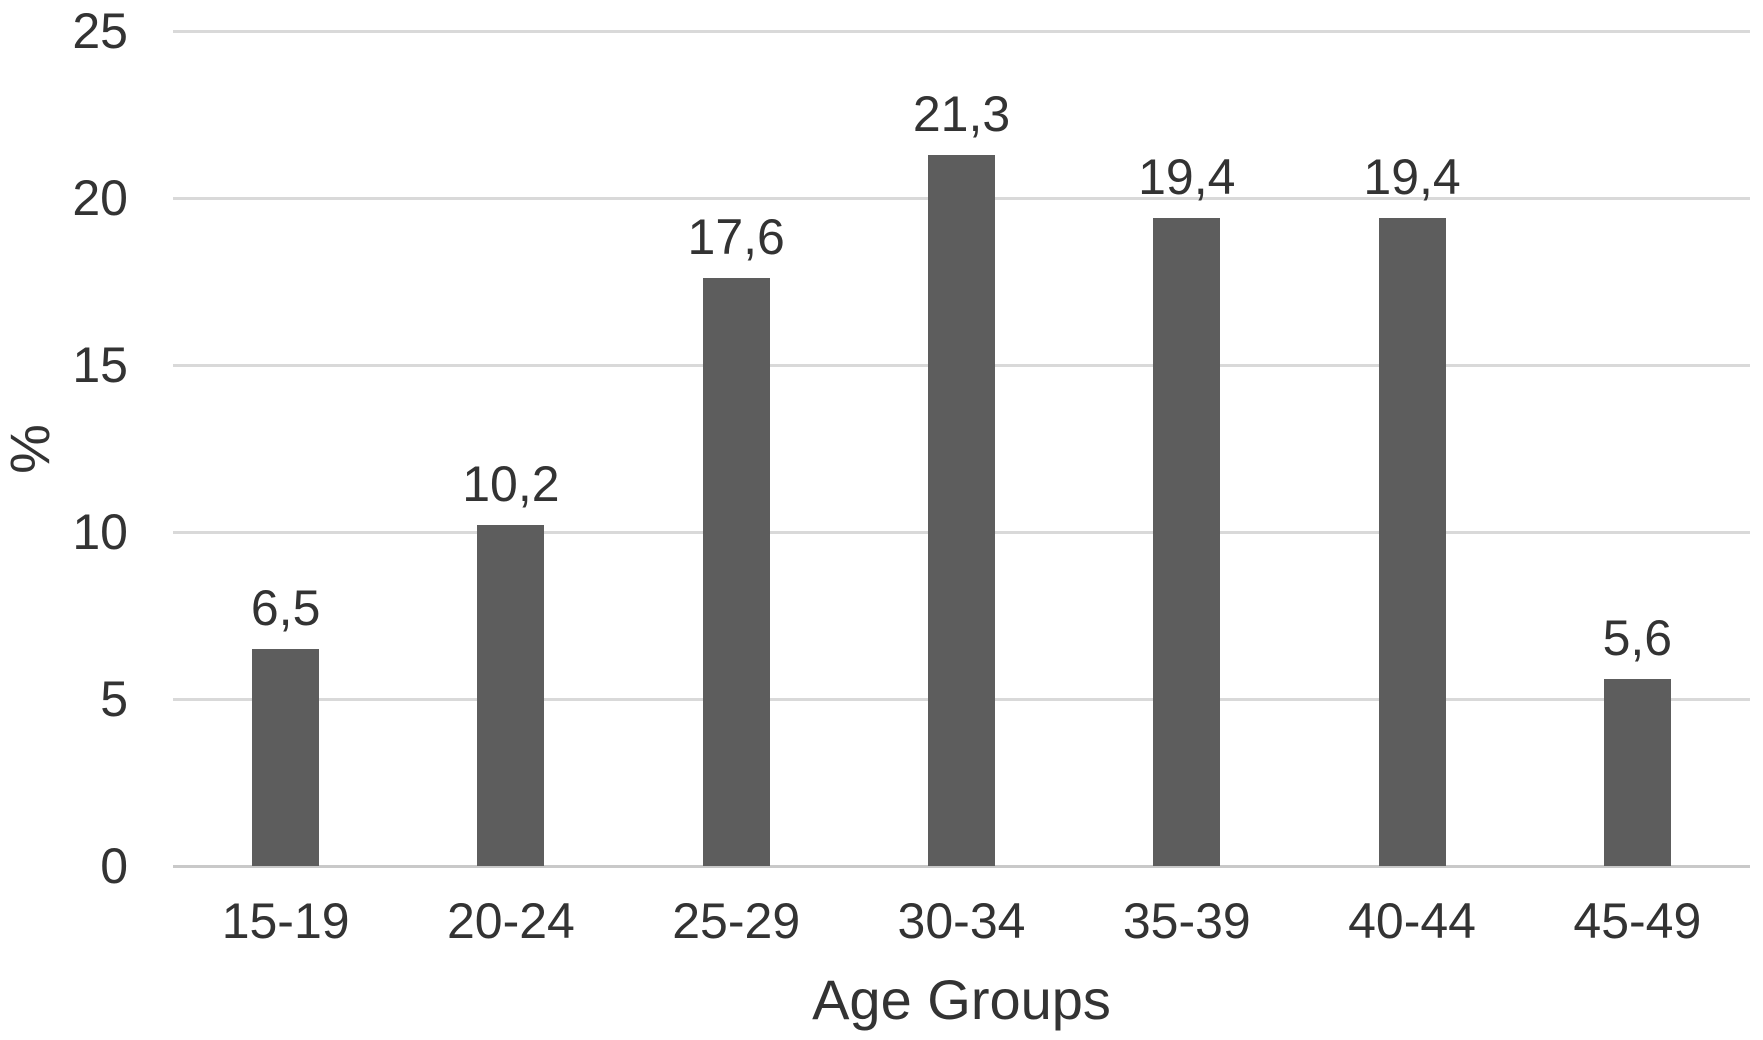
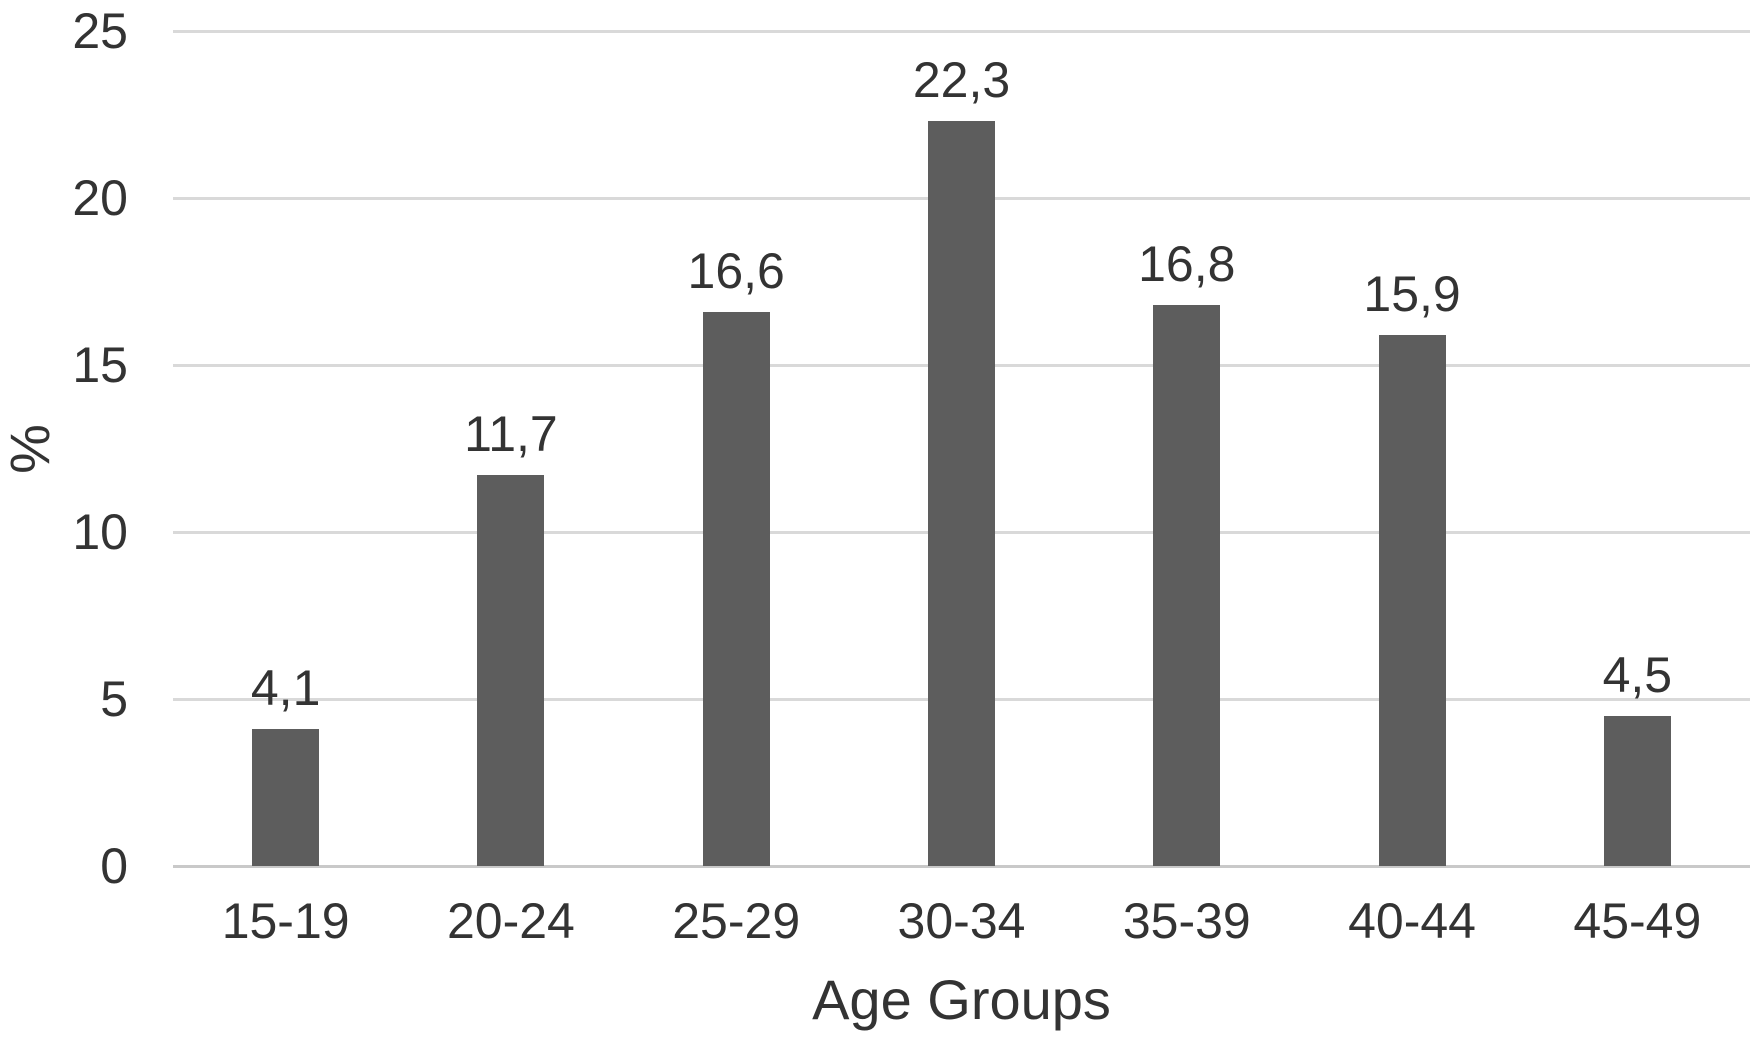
15-19: 6,5 -> 4,1
20-24: 10,2 -> 11,7
25-29: 17,6 -> 16,6
30-34: 21,3 -> 22,3
35-39: 19,4 -> 16,8
40-44: 19,4 -> 15,9
45-49: 5,6 -> 4,5
